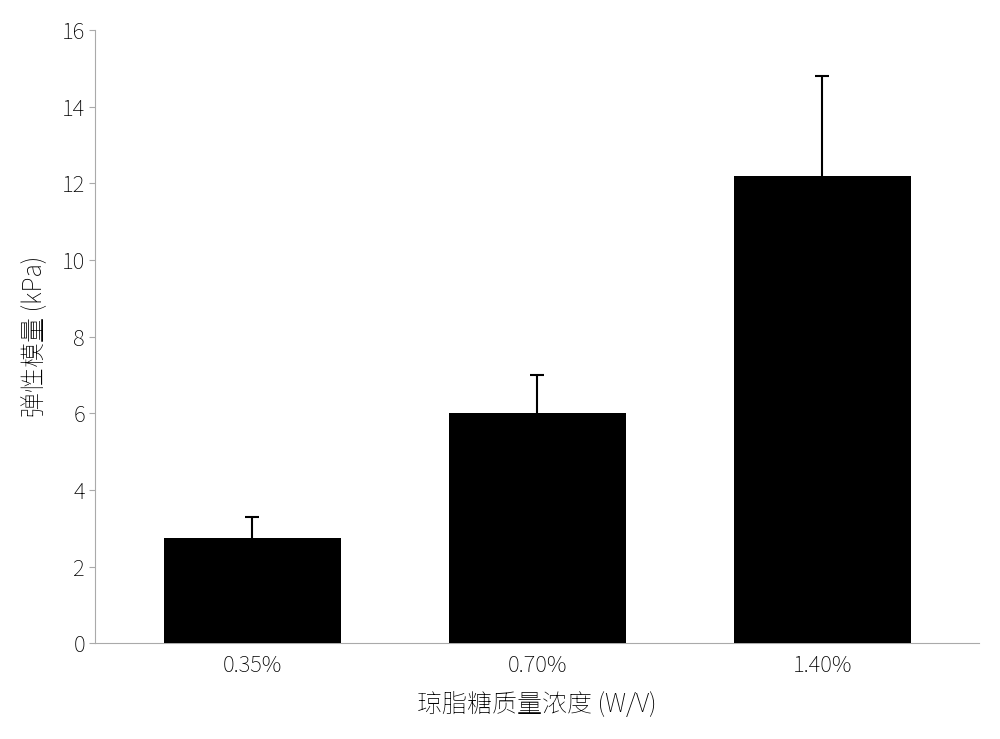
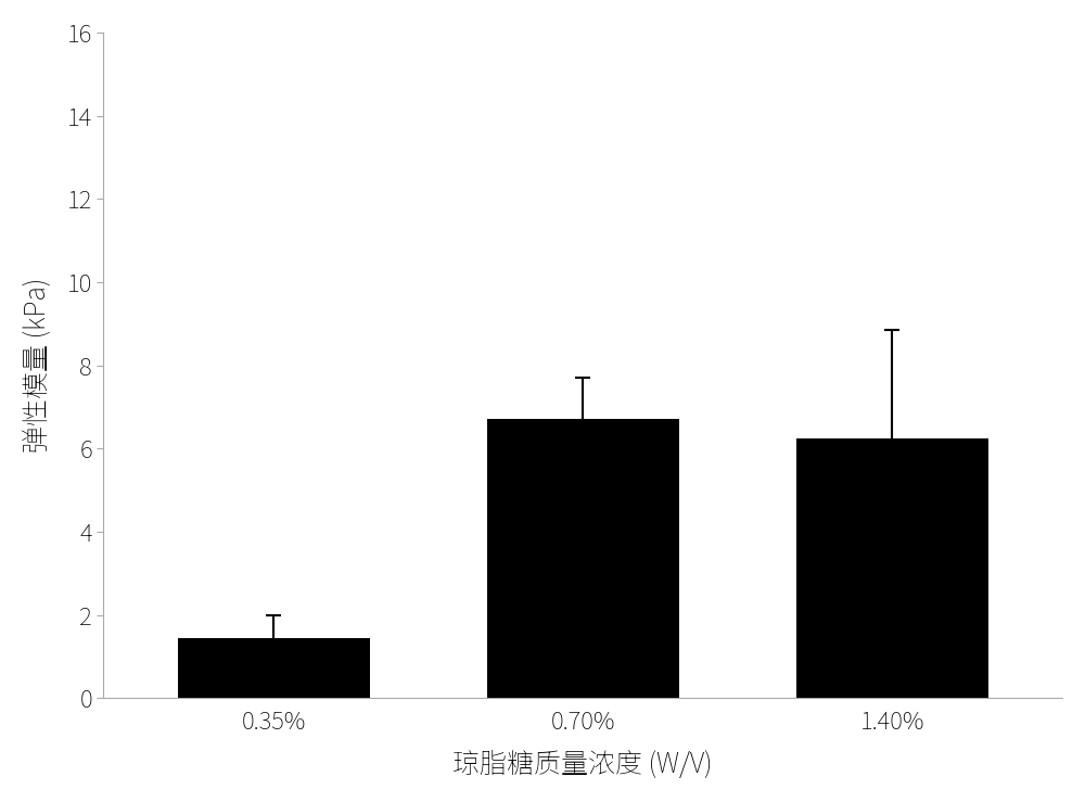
0.35%: 2.75 -> 1.45
0.70%: 6.00 -> 6.70
1.40%: 12.20 -> 6.25
